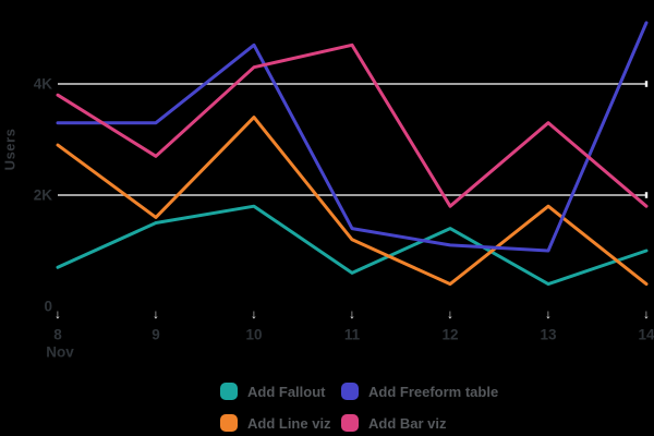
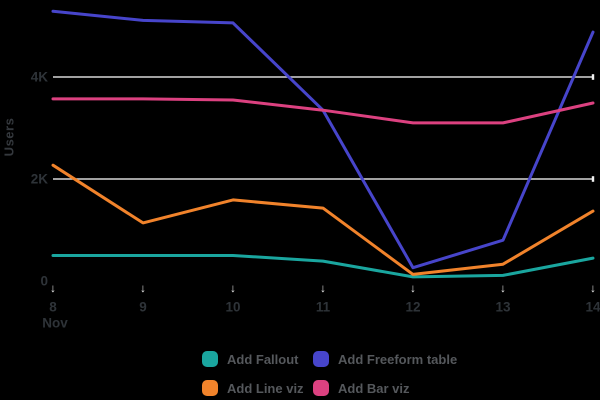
Add Fallout/8: 0.7K -> 0.5K
Add Line viz/8: 2.9K -> 2.3K
Add Freeform table/8: 3.3K -> 5.3K
Add Bar viz/8: 3.8K -> 3.6K
Add Fallout/9: 1.5K -> 0.5K
Add Line viz/9: 1.6K -> 1.1K
Add Freeform table/9: 3.3K -> 5.1K
Add Bar viz/9: 2.7K -> 3.6K
Add Fallout/10: 1.8K -> 0.5K
Add Line viz/10: 3.4K -> 1.6K
Add Freeform table/10: 4.7K -> 5.1K
Add Bar viz/10: 4.3K -> 3.6K
Add Fallout/11: 0.6K -> 0.4K
Add Line viz/11: 1.2K -> 1.4K
Add Freeform table/11: 1.4K -> 3.4K
Add Bar viz/11: 4.7K -> 3.4K
Add Fallout/12: 1.4K -> 0.1K
Add Line viz/12: 0.4K -> 0.1K
Add Freeform table/12: 1.1K -> 0.3K
Add Bar viz/12: 1.8K -> 3.1K
Add Fallout/13: 0.4K -> 0.1K
Add Line viz/13: 1.8K -> 0.3K
Add Freeform table/13: 1.0K -> 0.8K
Add Bar viz/13: 3.3K -> 3.1K
Add Fallout/14: 1.0K -> 0.4K
Add Line viz/14: 0.4K -> 1.4K
Add Freeform table/14: 5.1K -> 4.9K
Add Bar viz/14: 1.8K -> 3.5K
